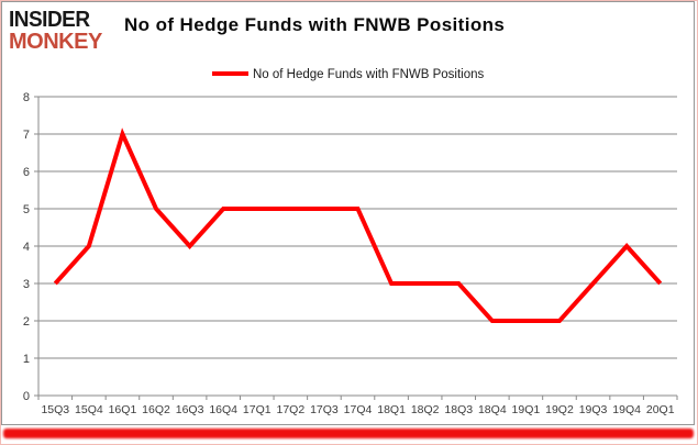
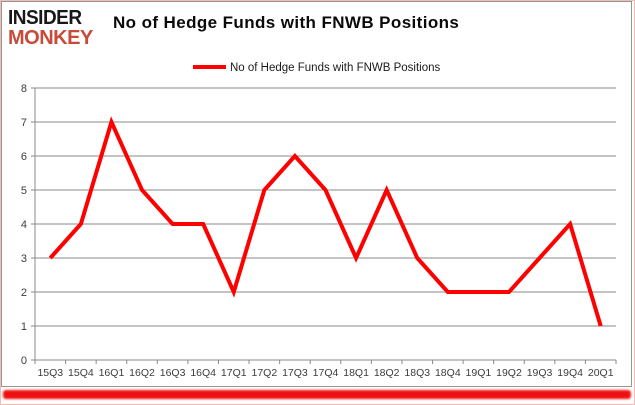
16Q4: 5 -> 4
17Q1: 5 -> 2
17Q3: 5 -> 6
18Q2: 3 -> 5
20Q1: 3 -> 1
